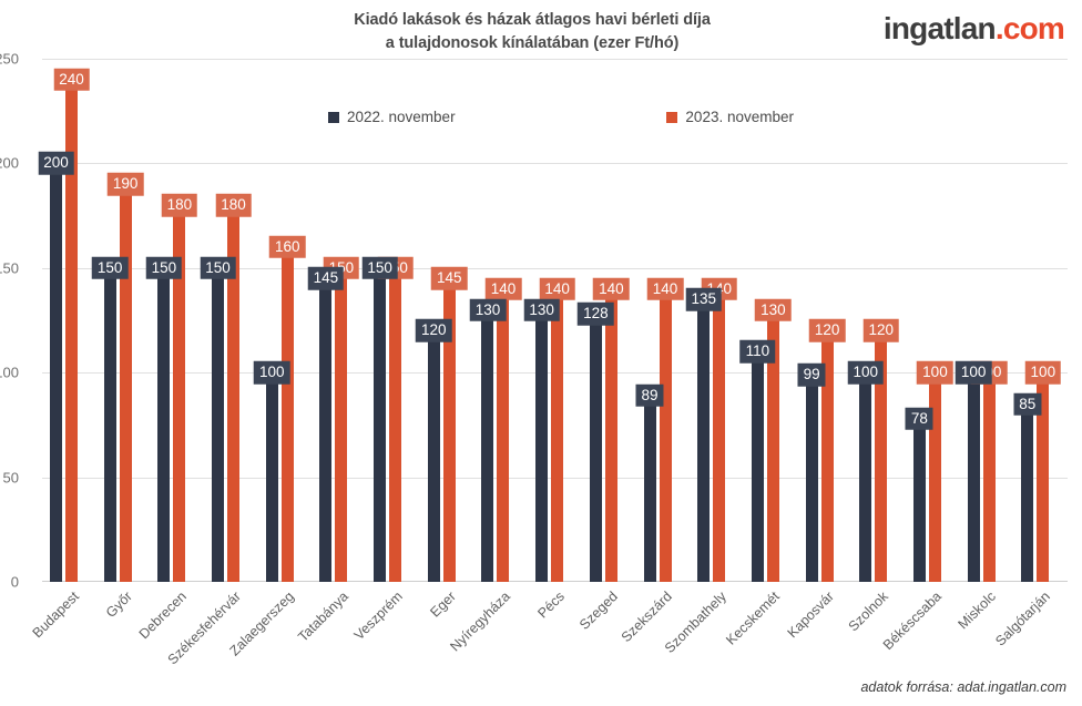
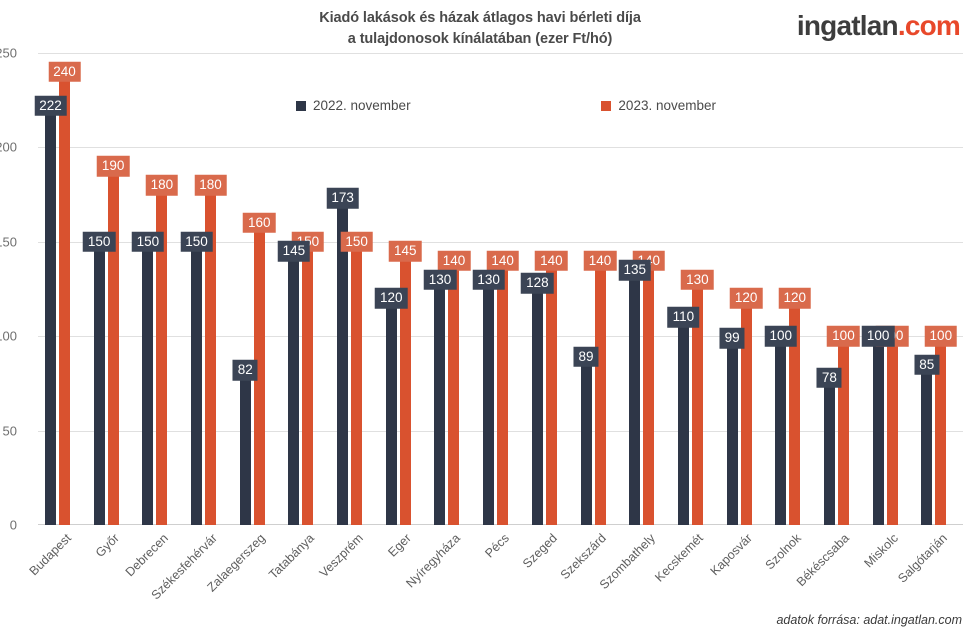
2022. november/Budapest: 200 -> 222
2022. november/Zalaegerszeg: 100 -> 82
2022. november/Veszprém: 150 -> 173
